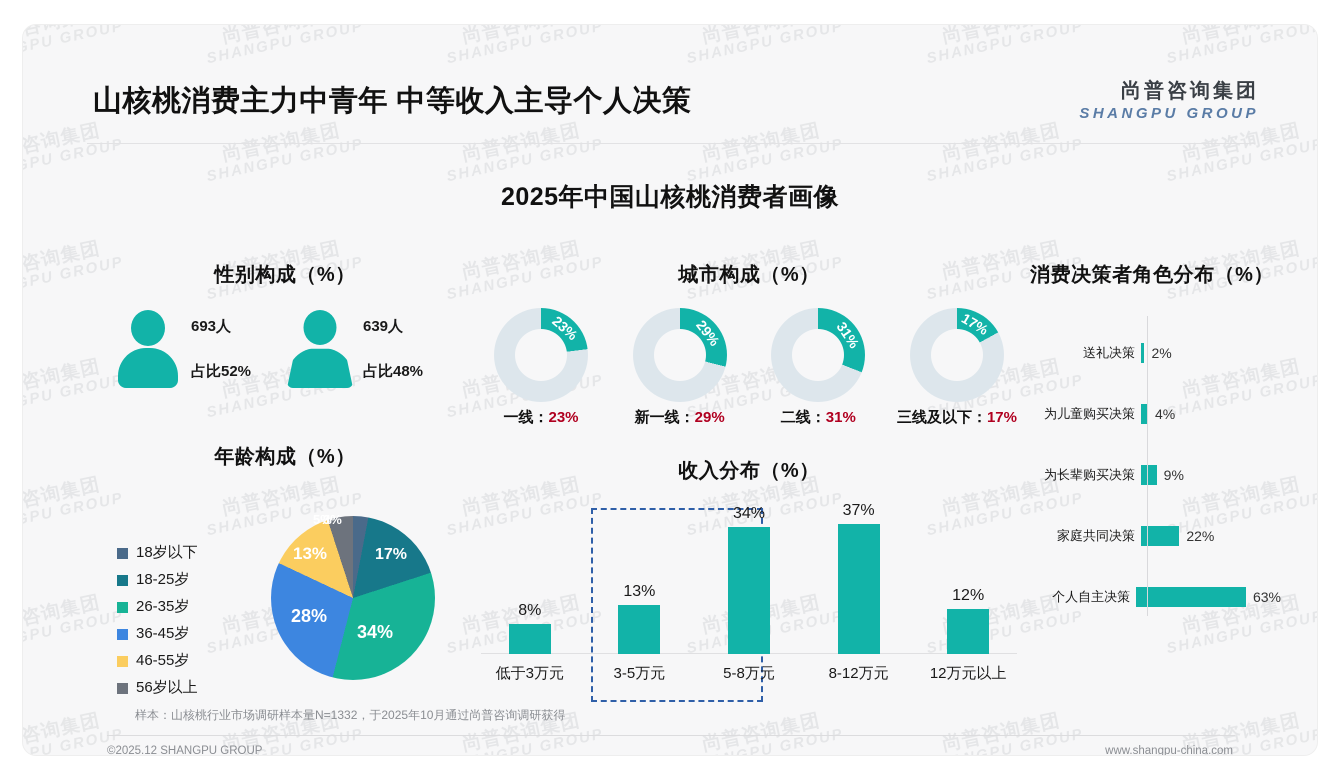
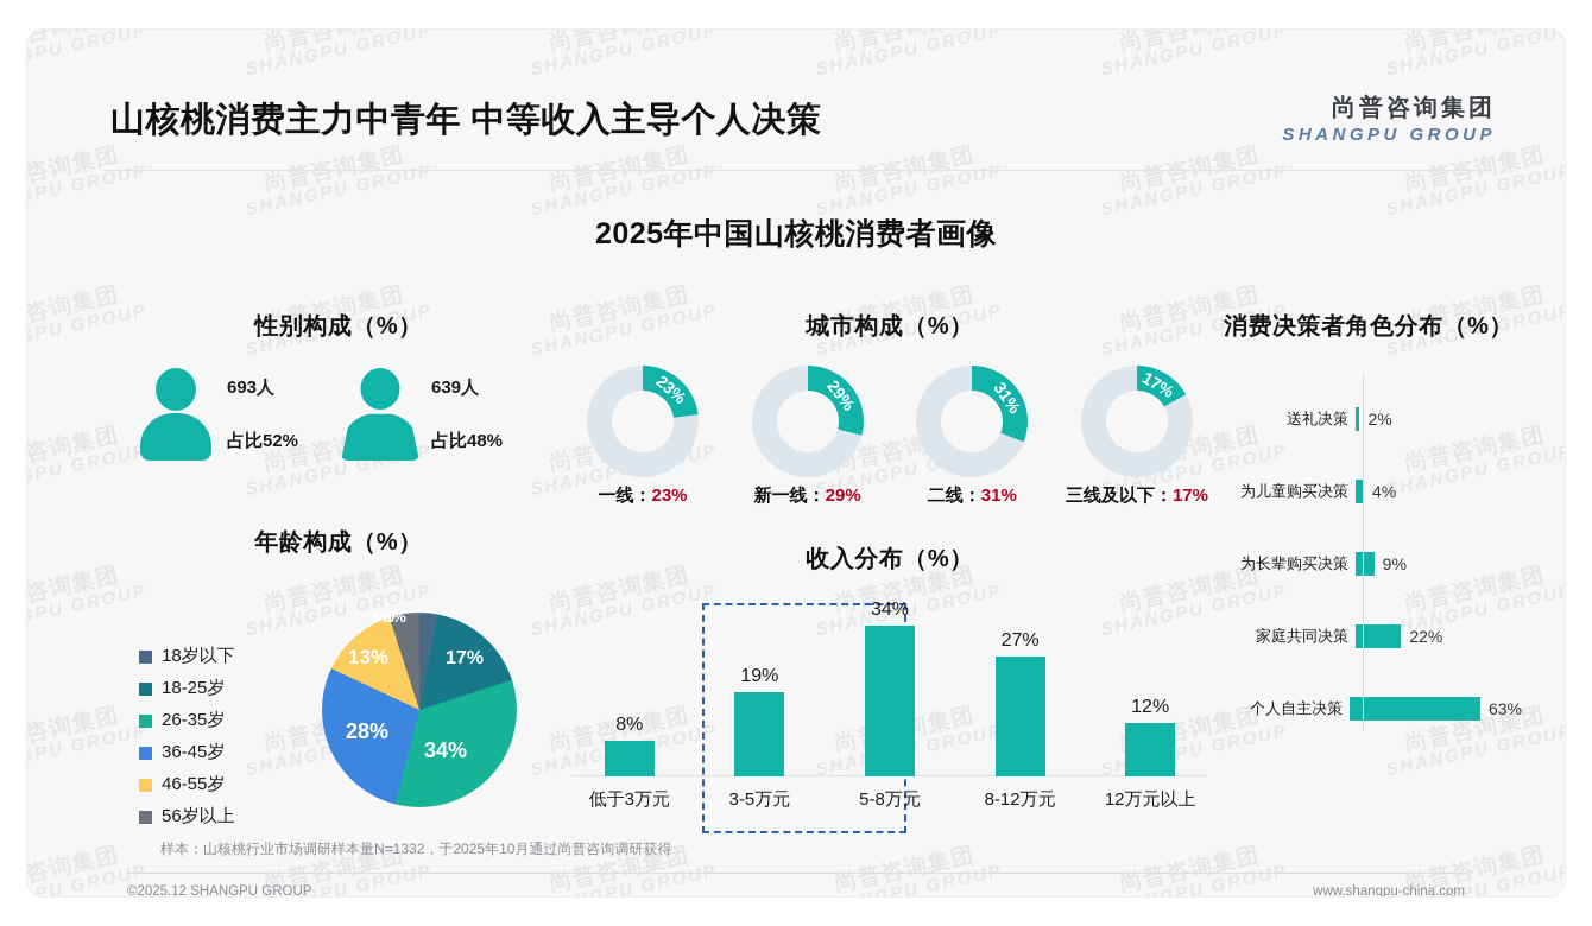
收入分布（%）/3-5万元: 13% -> 19%
收入分布（%）/8-12万元: 37% -> 27%
